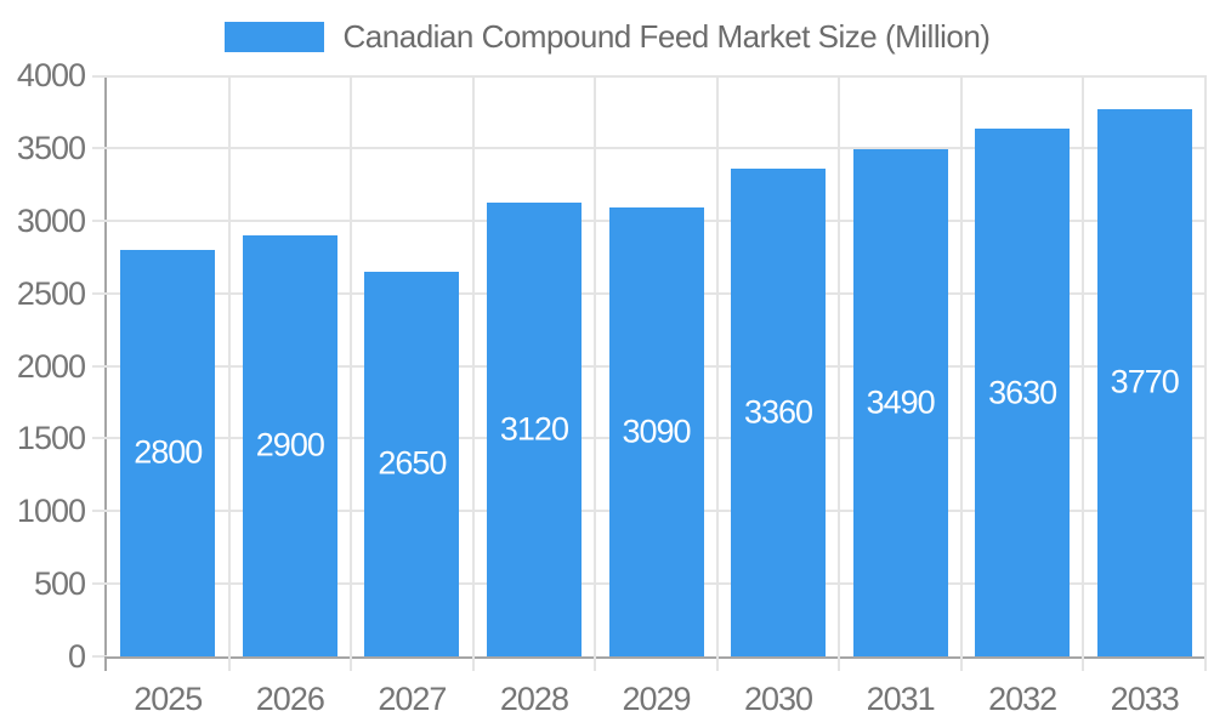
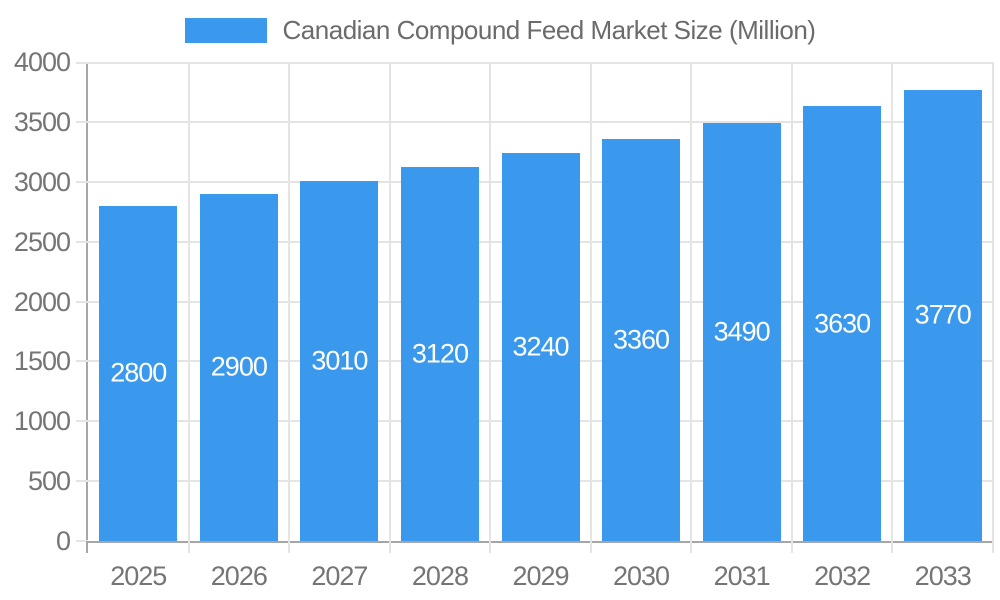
2027: 2650 -> 3010
2029: 3090 -> 3240
